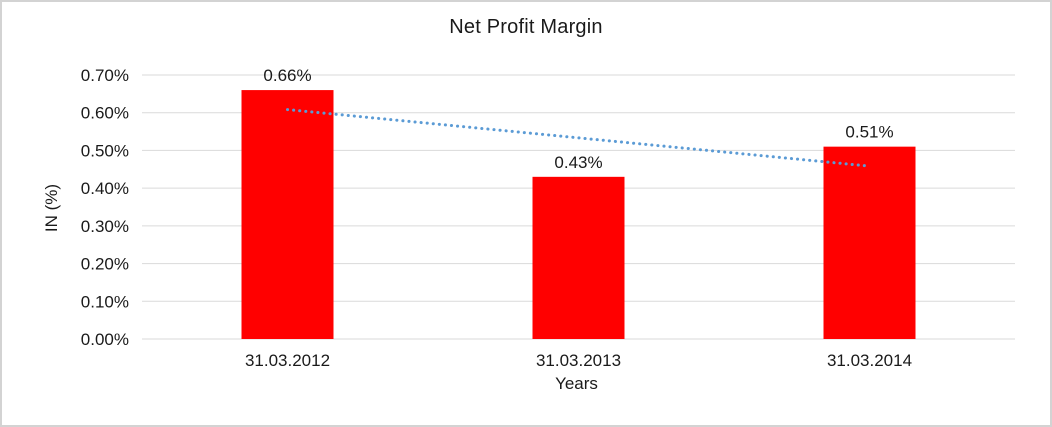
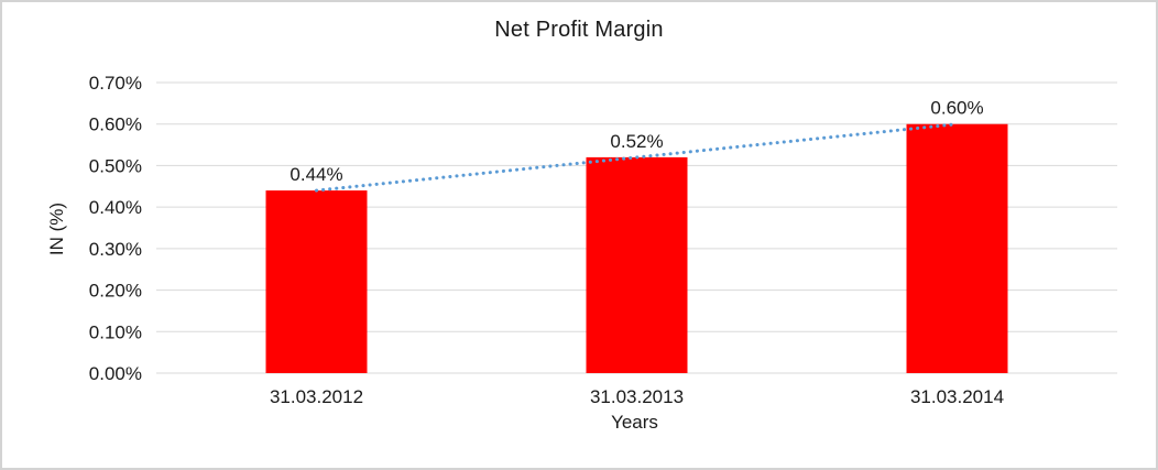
31.03.2012: 0.66% -> 0.44%
31.03.2013: 0.43% -> 0.52%
31.03.2014: 0.51% -> 0.60%
